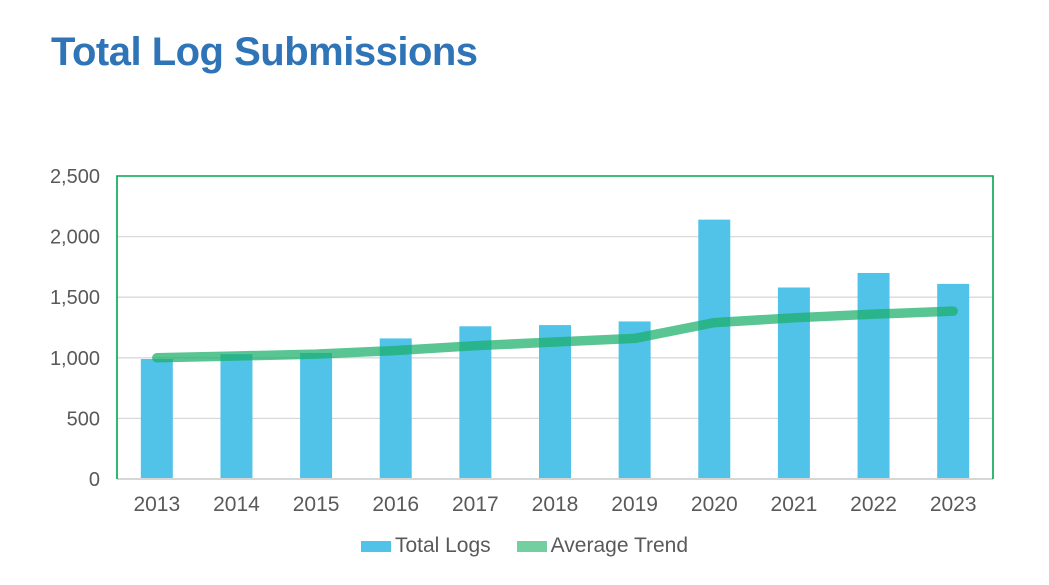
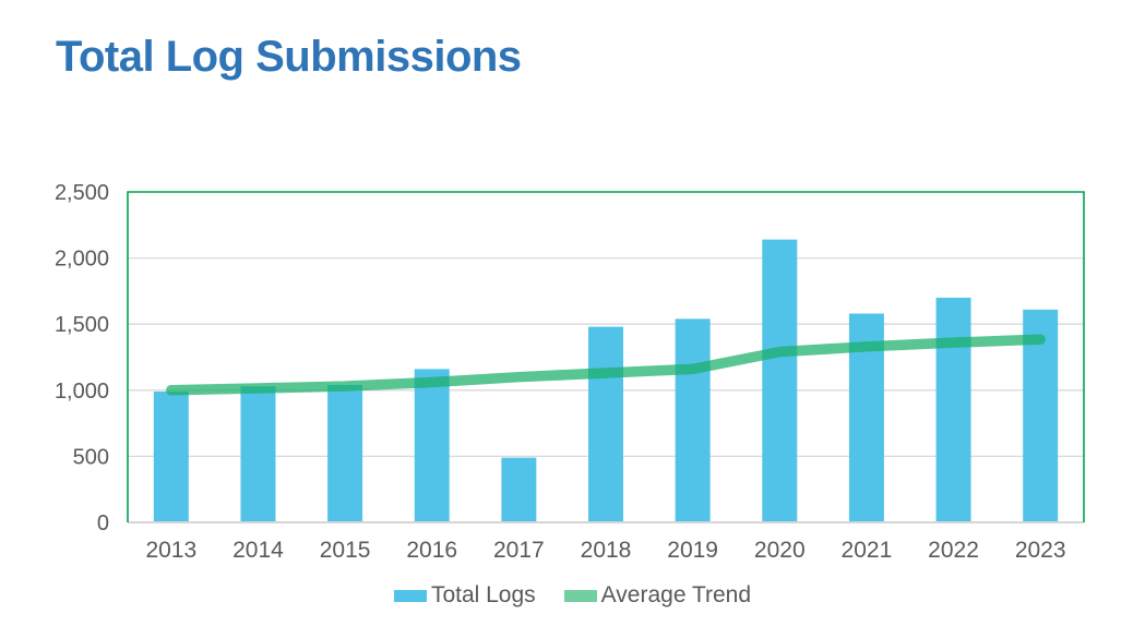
Total Logs/2017: 1260 -> 490
Total Logs/2018: 1270 -> 1480
Total Logs/2019: 1300 -> 1540
